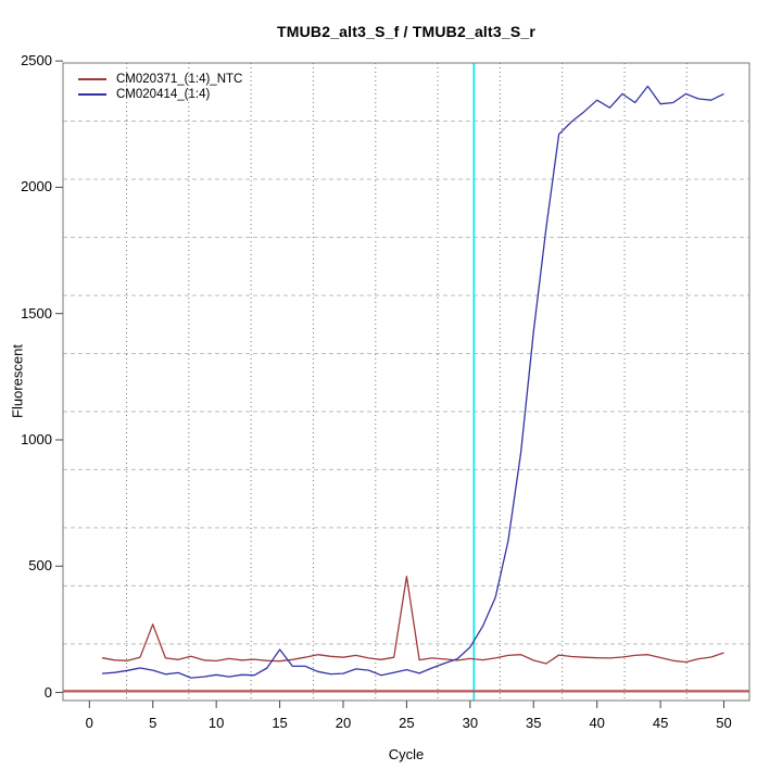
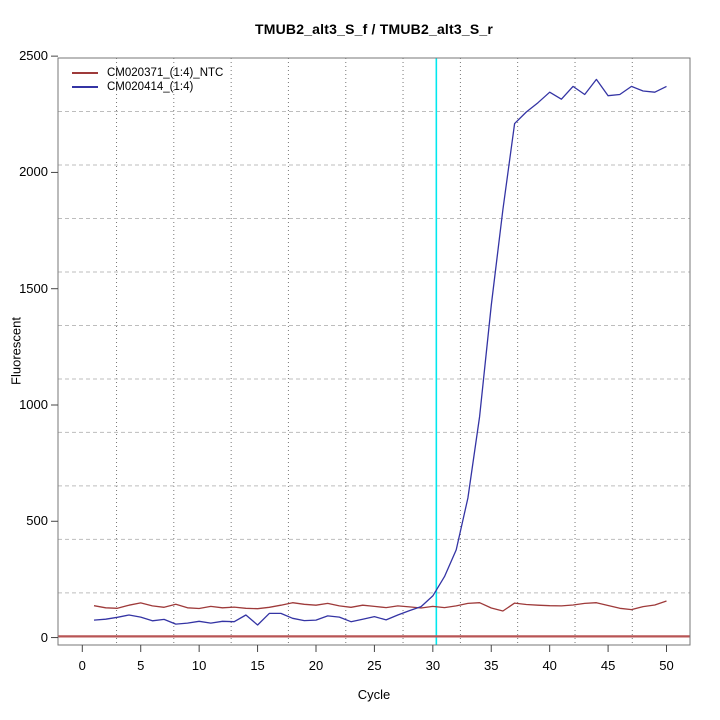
CM020371_(1:4)_NTC/5: 270 -> 150
CM020414_(1:4)/15: 170 -> 50
CM020371_(1:4)_NTC/25: 460 -> 130
